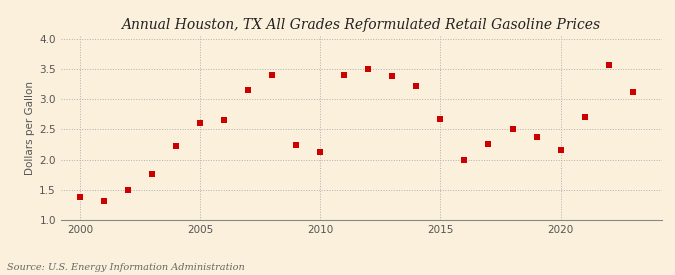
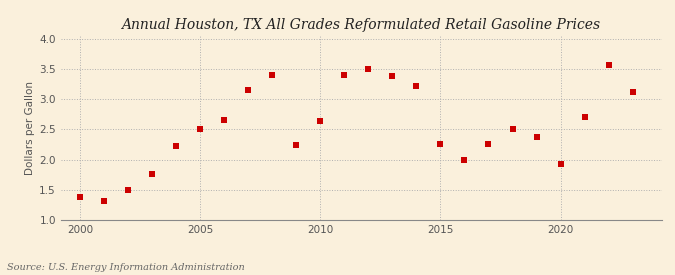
2005: 2.60 -> 2.50
2010: 2.12 -> 2.64
2015: 2.68 -> 2.25
2020: 2.16 -> 1.93
